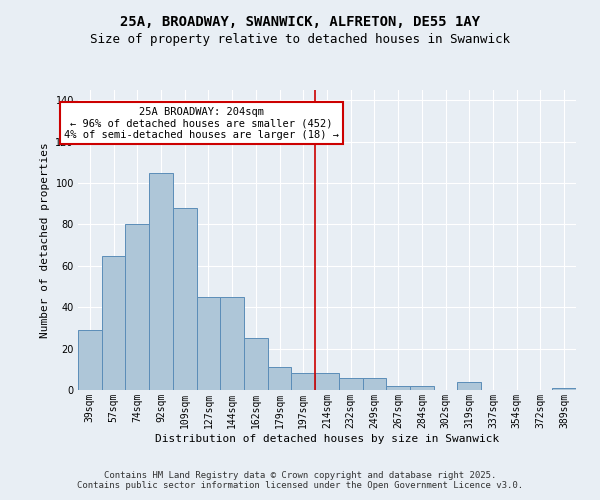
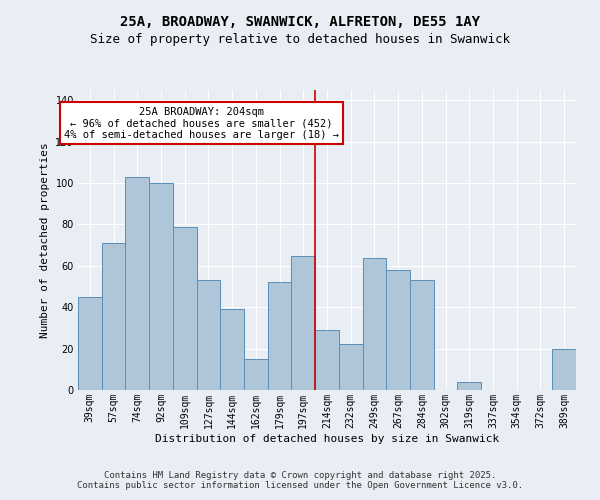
39sqm: 29 -> 45
57sqm: 65 -> 71
74sqm: 80 -> 103
92sqm: 105 -> 100
109sqm: 88 -> 79
127sqm: 45 -> 53
144sqm: 45 -> 39
162sqm: 25 -> 15
179sqm: 11 -> 52
197sqm: 8 -> 65
214sqm: 8 -> 29
232sqm: 6 -> 22
249sqm: 6 -> 64
267sqm: 2 -> 58
284sqm: 2 -> 53
389sqm: 1 -> 20
